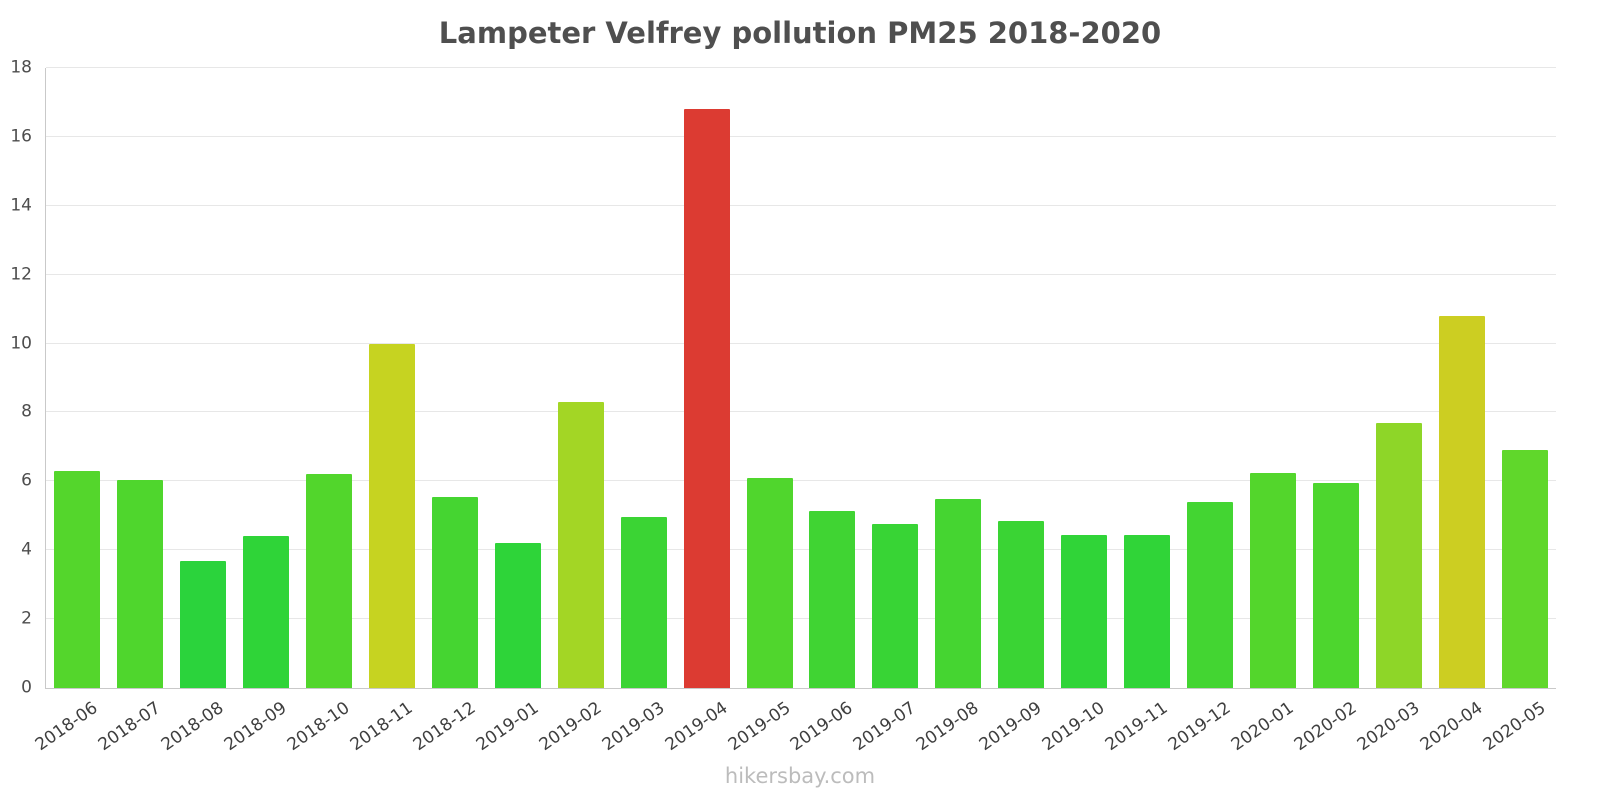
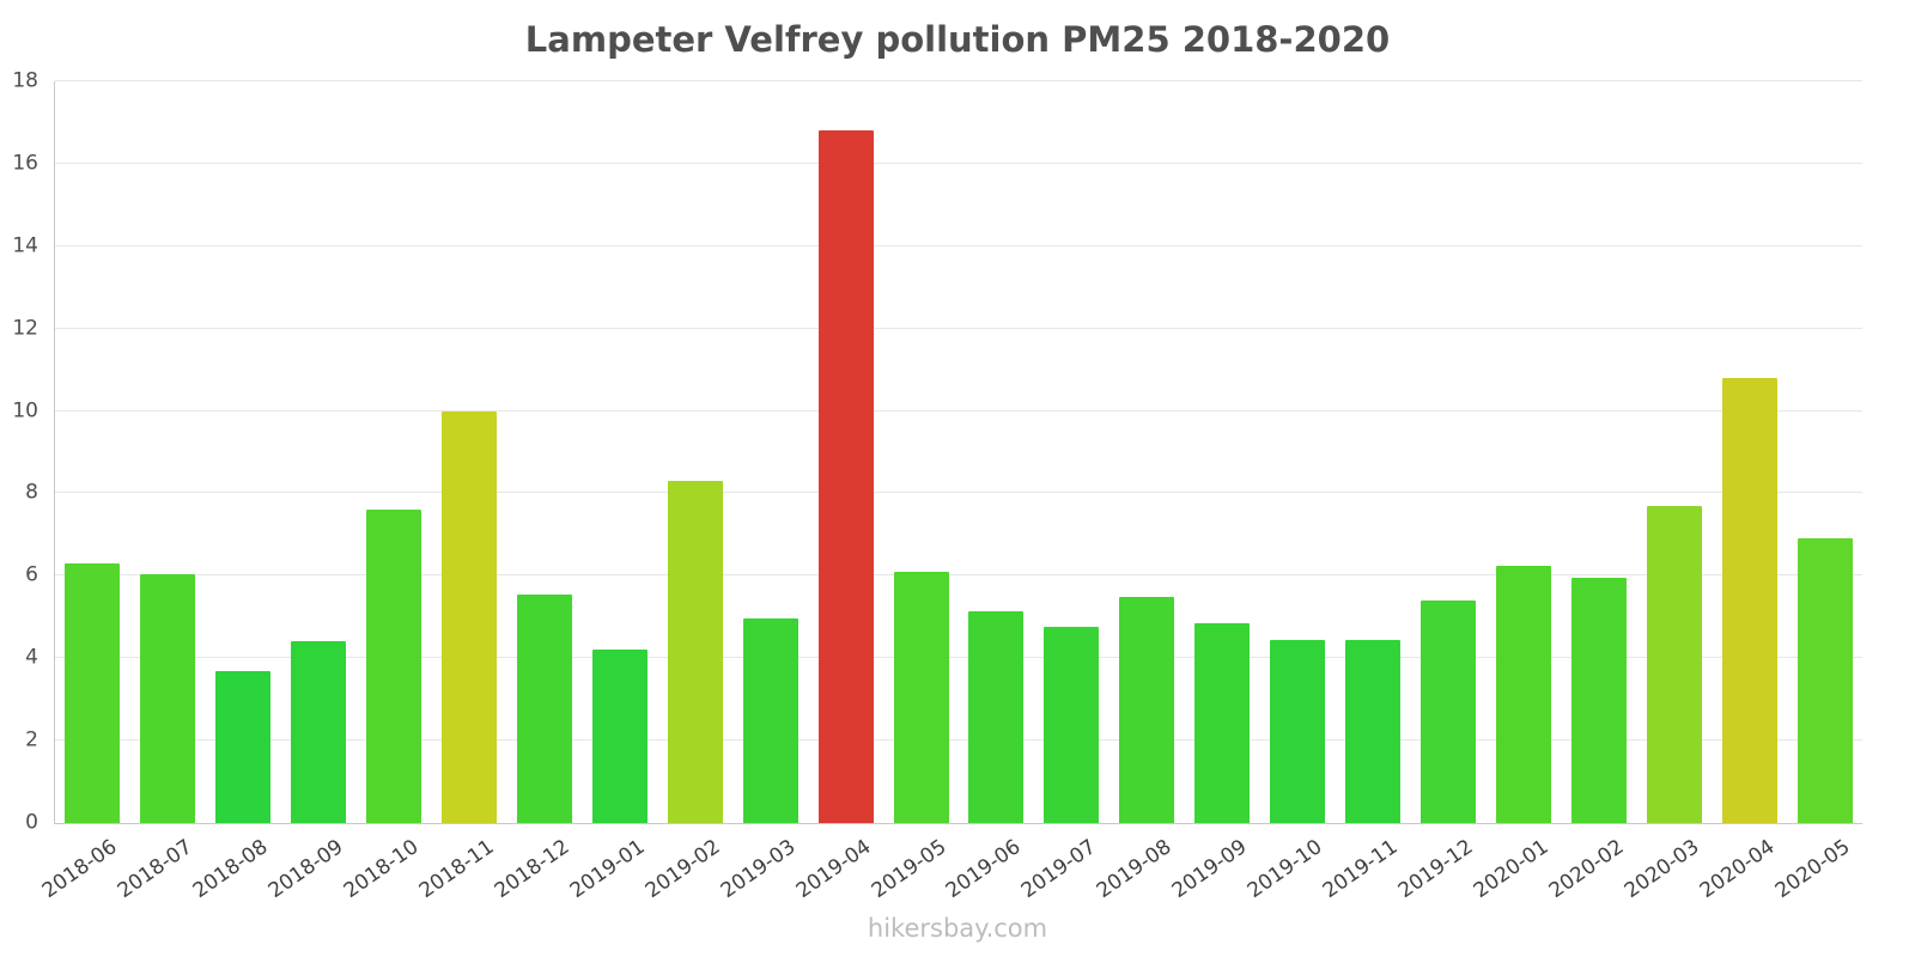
2018-10: 6.2 -> 7.6
